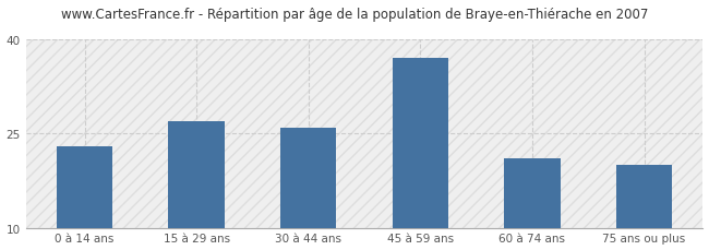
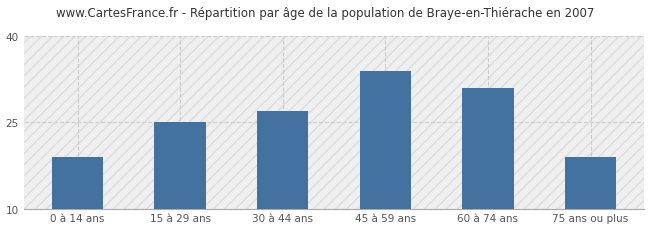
0 à 14 ans: 23 -> 19
15 à 29 ans: 27 -> 25
30 à 44 ans: 26 -> 27
45 à 59 ans: 37 -> 34
60 à 74 ans: 21 -> 31
75 ans ou plus: 20 -> 19
